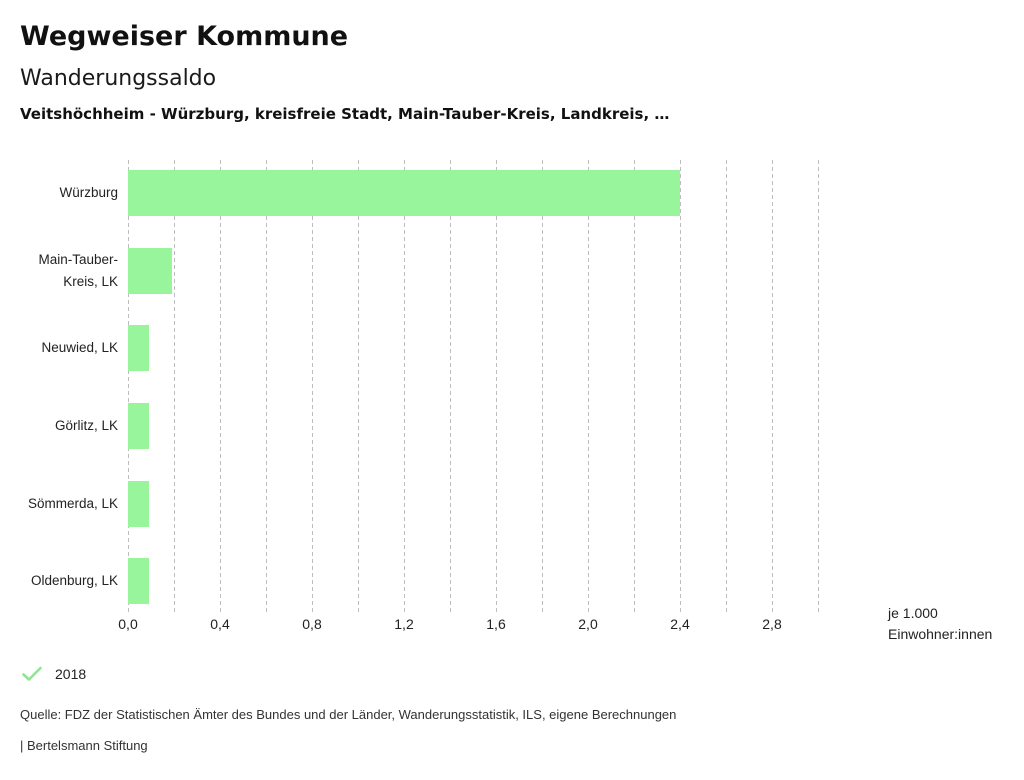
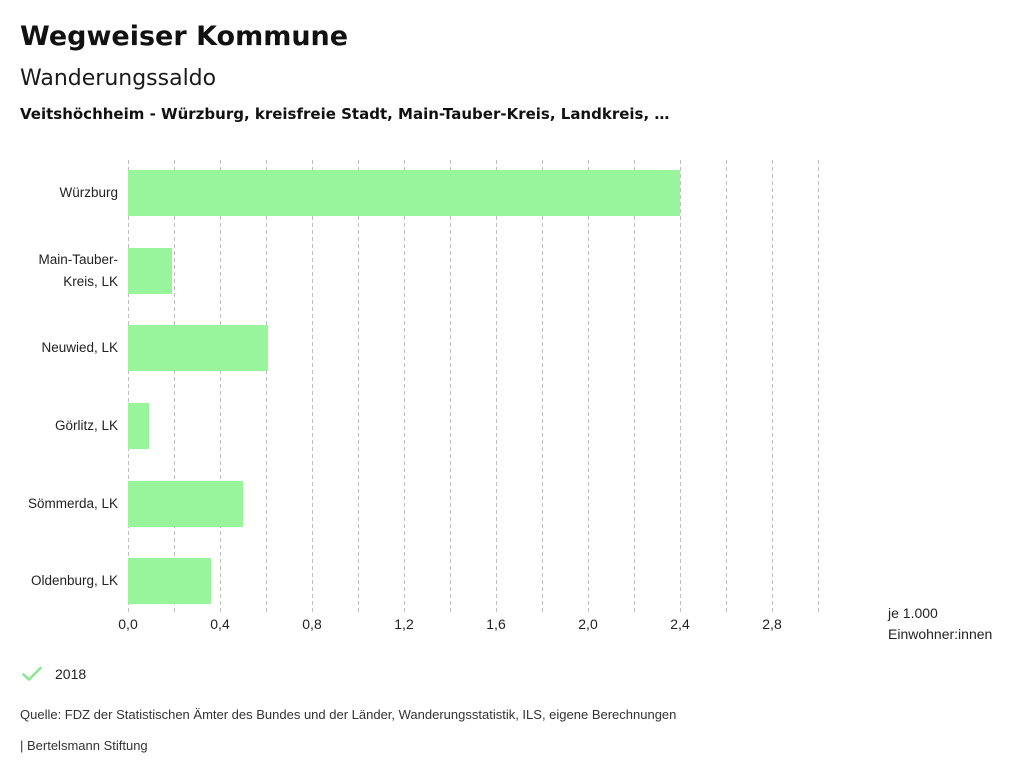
Neuwied, LK: 0,09 -> 0,61
Sömmerda, LK: 0,09 -> 0,50
Oldenburg, LK: 0,09 -> 0,36
